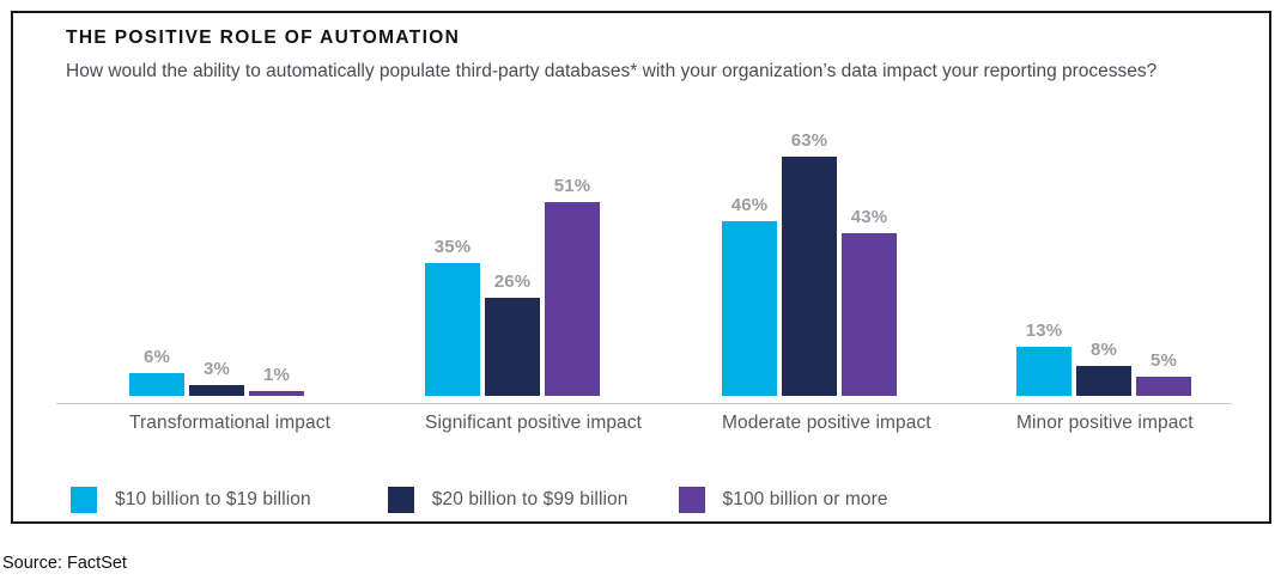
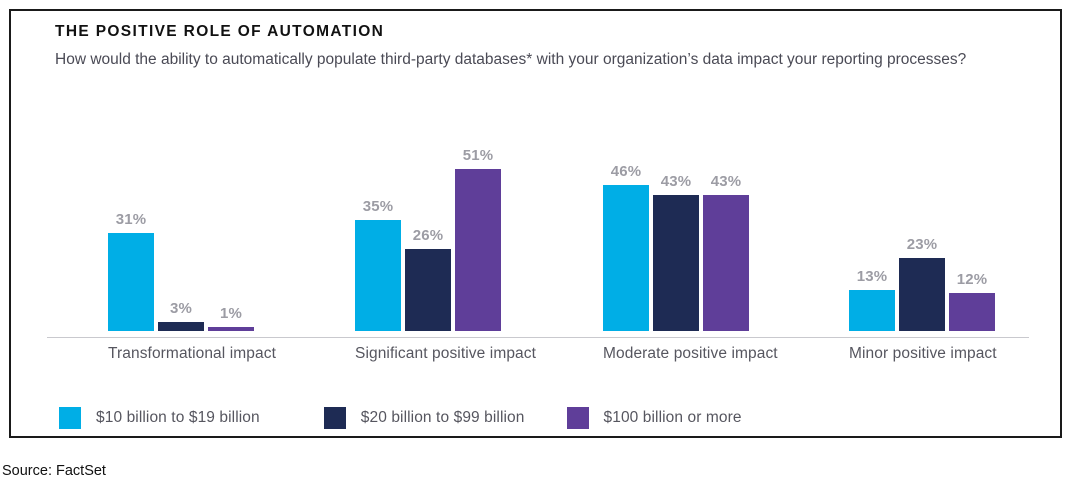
$10 billion to $19 billion/Transformational impact: 6% -> 31%
$20 billion to $99 billion/Moderate positive impact: 63% -> 43%
$20 billion to $99 billion/Minor positive impact: 8% -> 23%
$100 billion or more/Minor positive impact: 5% -> 12%
